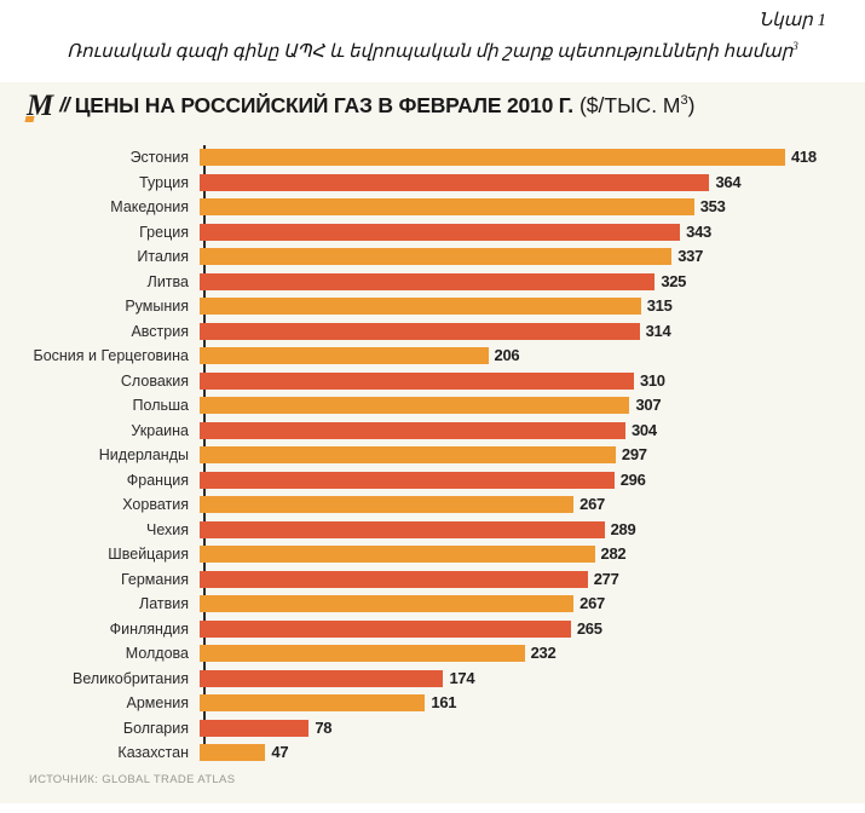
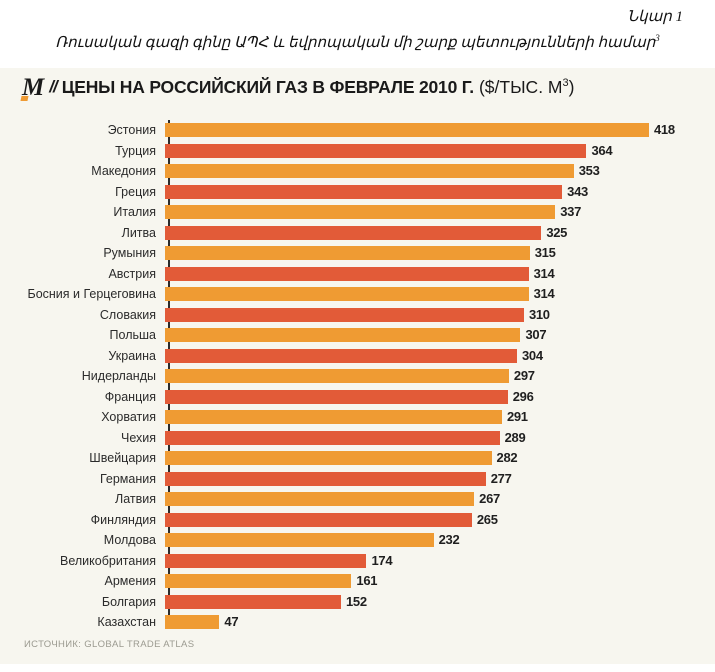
Босния и Герцеговина: 206 -> 314
Хорватия: 267 -> 291
Болгария: 78 -> 152
